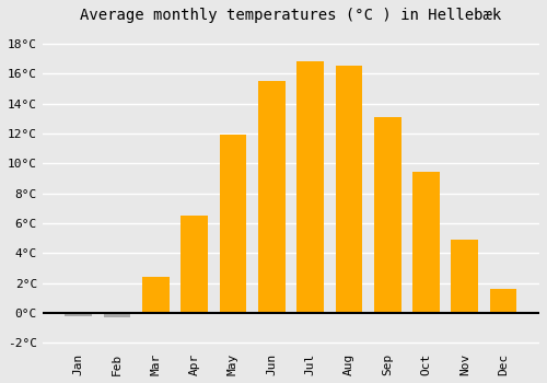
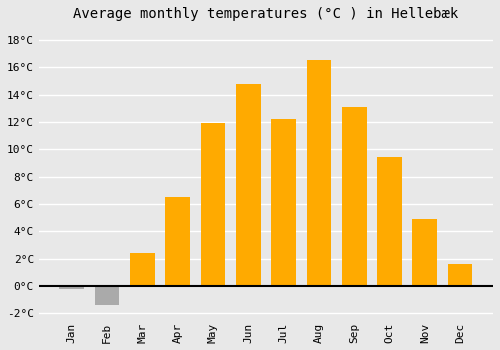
Feb: -0.3°C -> -1.4°C
Jun: 15.5°C -> 14.8°C
Jul: 16.8°C -> 12.2°C
